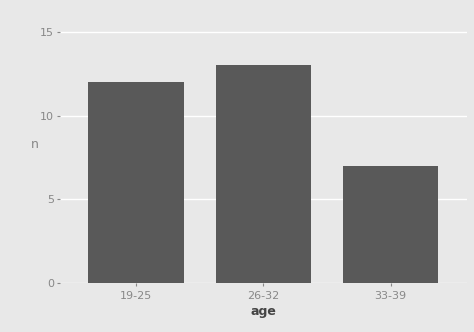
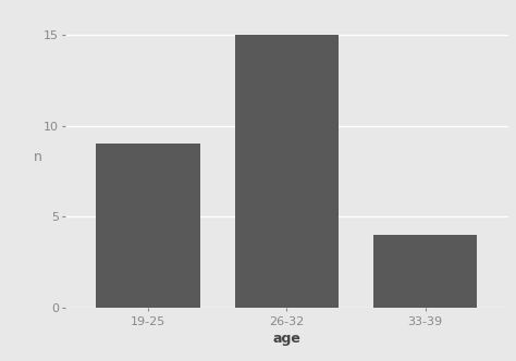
19-25: 12 -> 9
26-32: 13 -> 15
33-39: 7 -> 4
